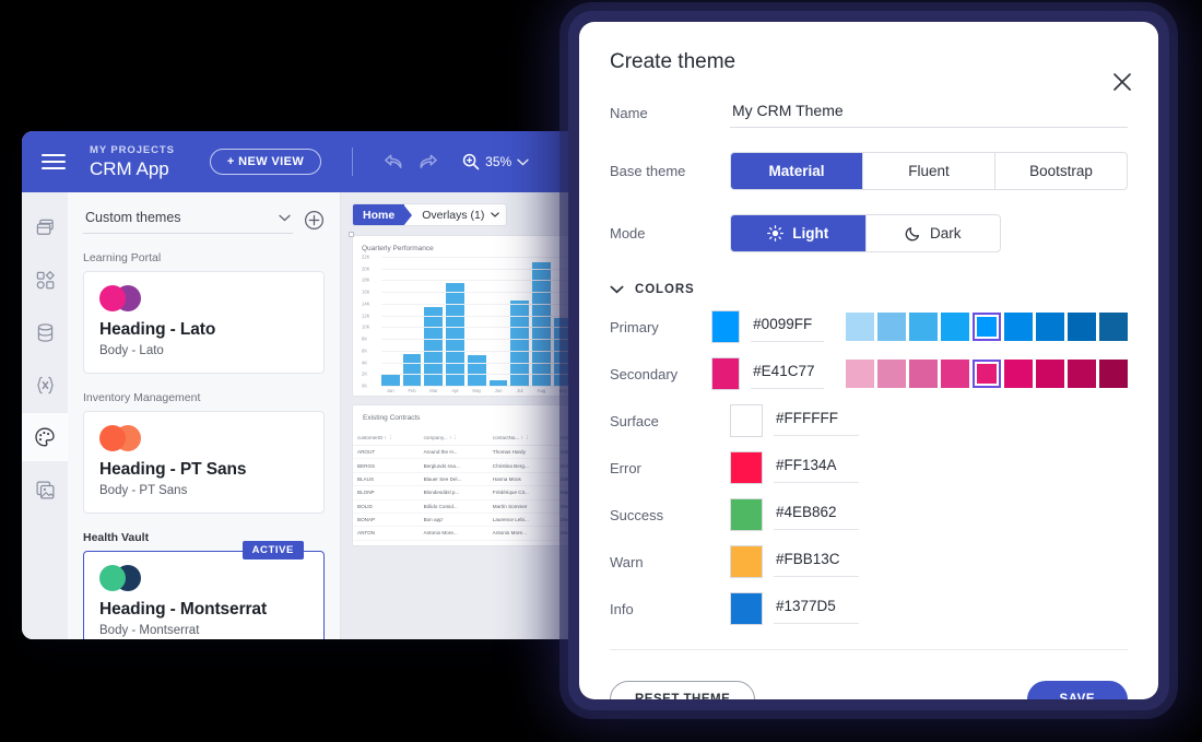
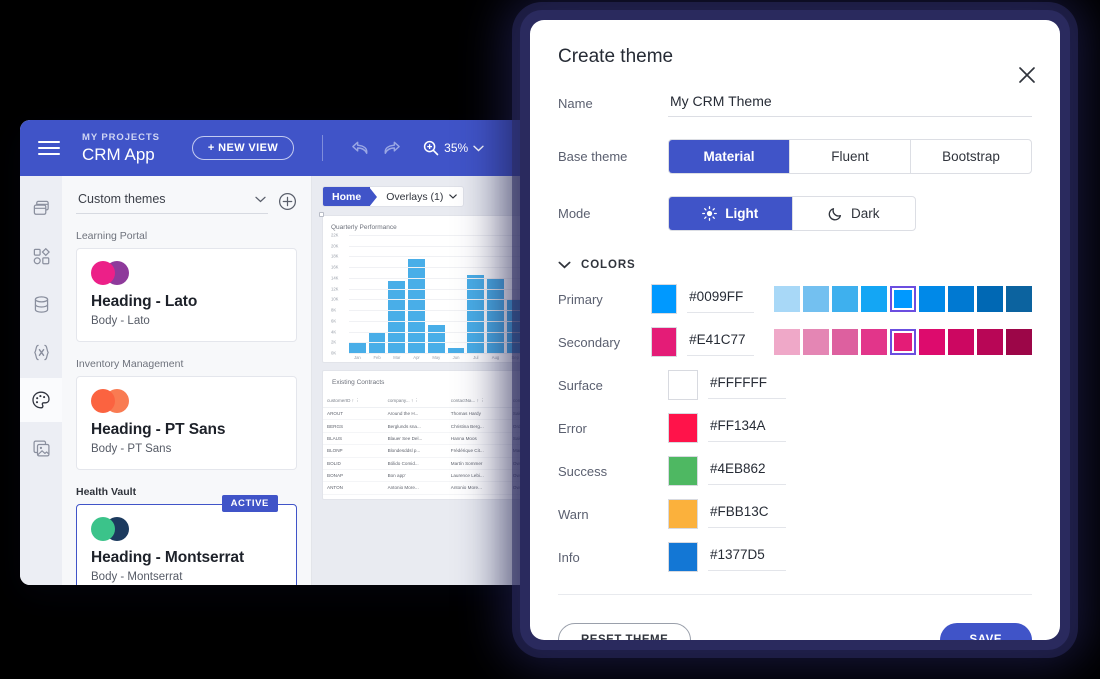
Feb: 6K -> 4K
Aug: 21K -> 14K
Sep: 12K -> 10K
